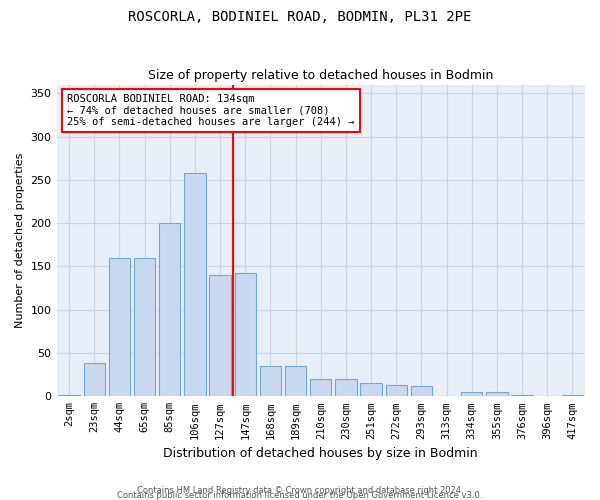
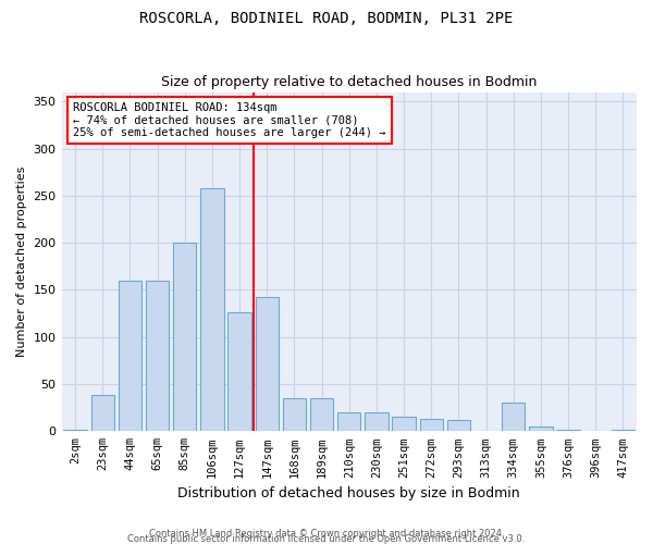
127sqm: 140 -> 126
334sqm: 5 -> 30
